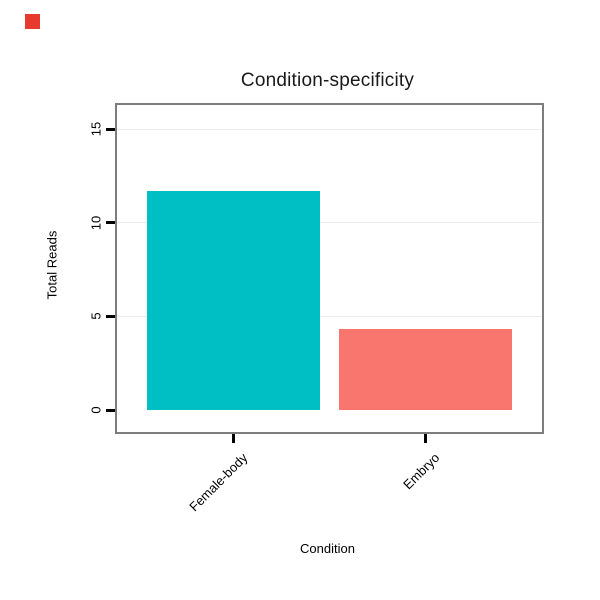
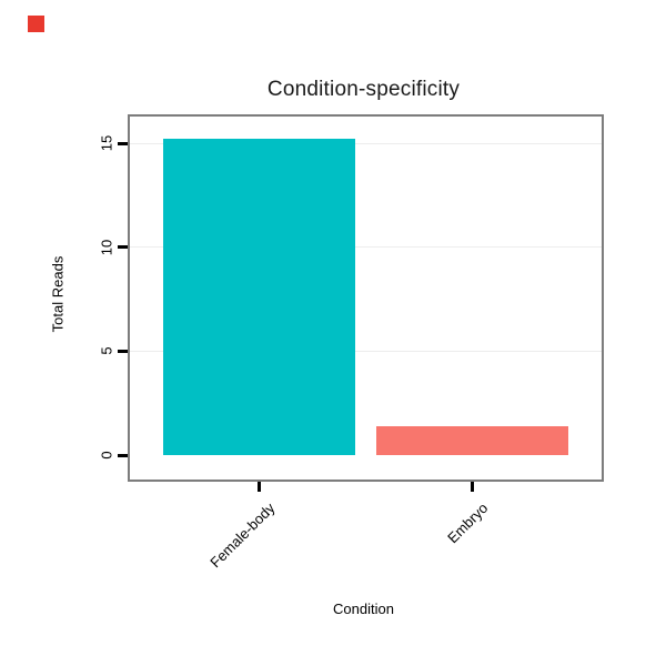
Female-body: 11.7 -> 15.2
Embryo: 4.3 -> 1.4
